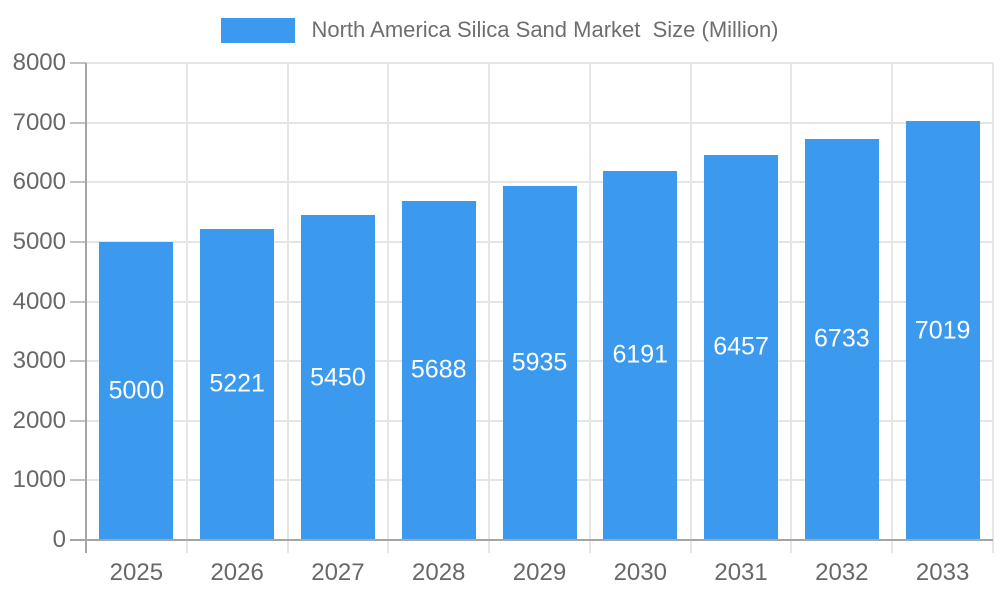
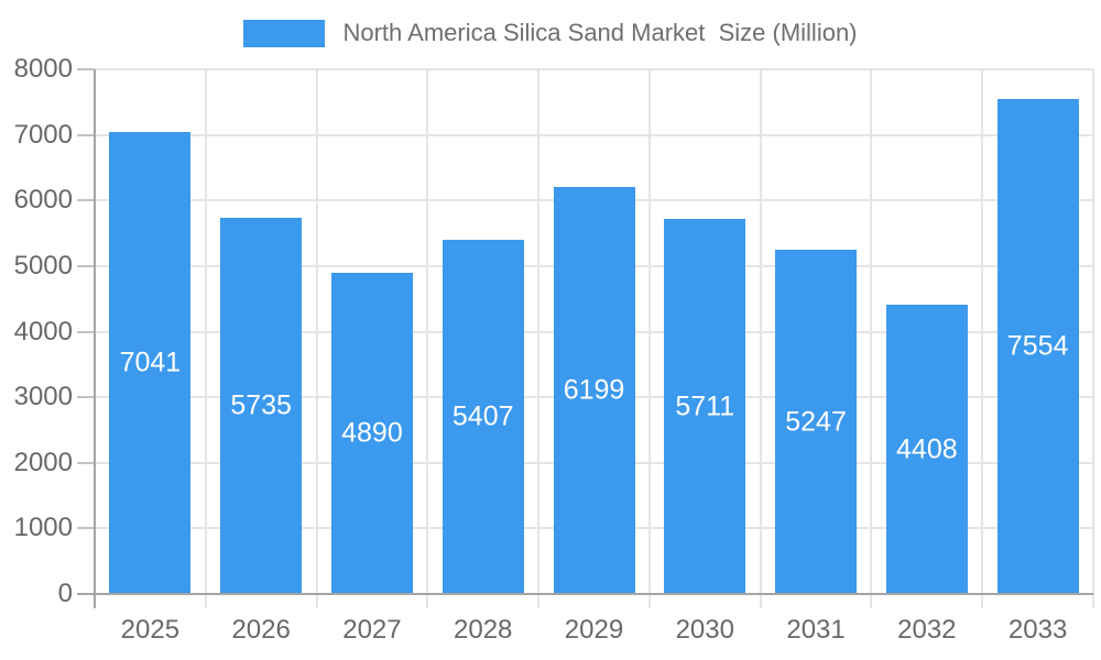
2025: 5000 -> 7041
2026: 5221 -> 5735
2027: 5450 -> 4890
2028: 5688 -> 5407
2029: 5935 -> 6199
2030: 6191 -> 5711
2031: 6457 -> 5247
2032: 6733 -> 4408
2033: 7019 -> 7554
